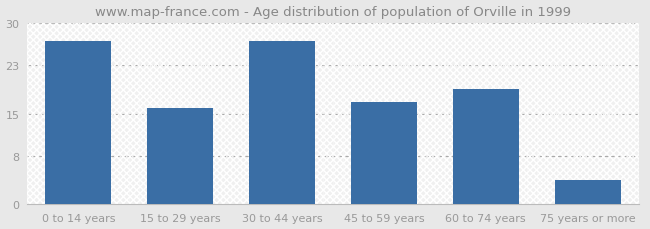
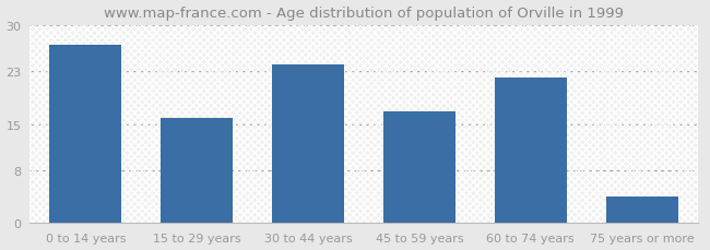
30 to 44 years: 27 -> 24
60 to 74 years: 19 -> 22
